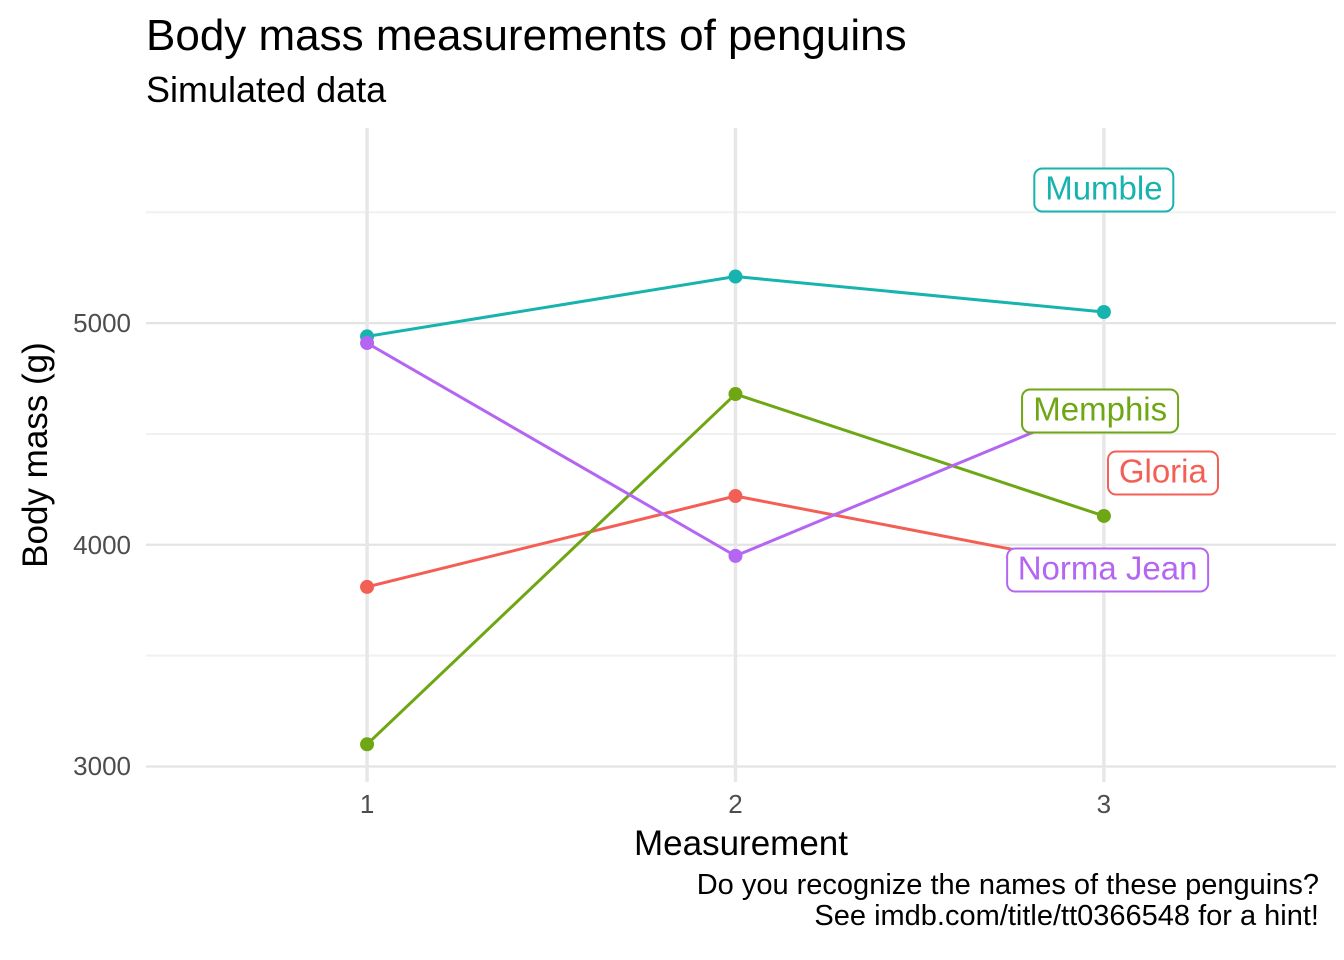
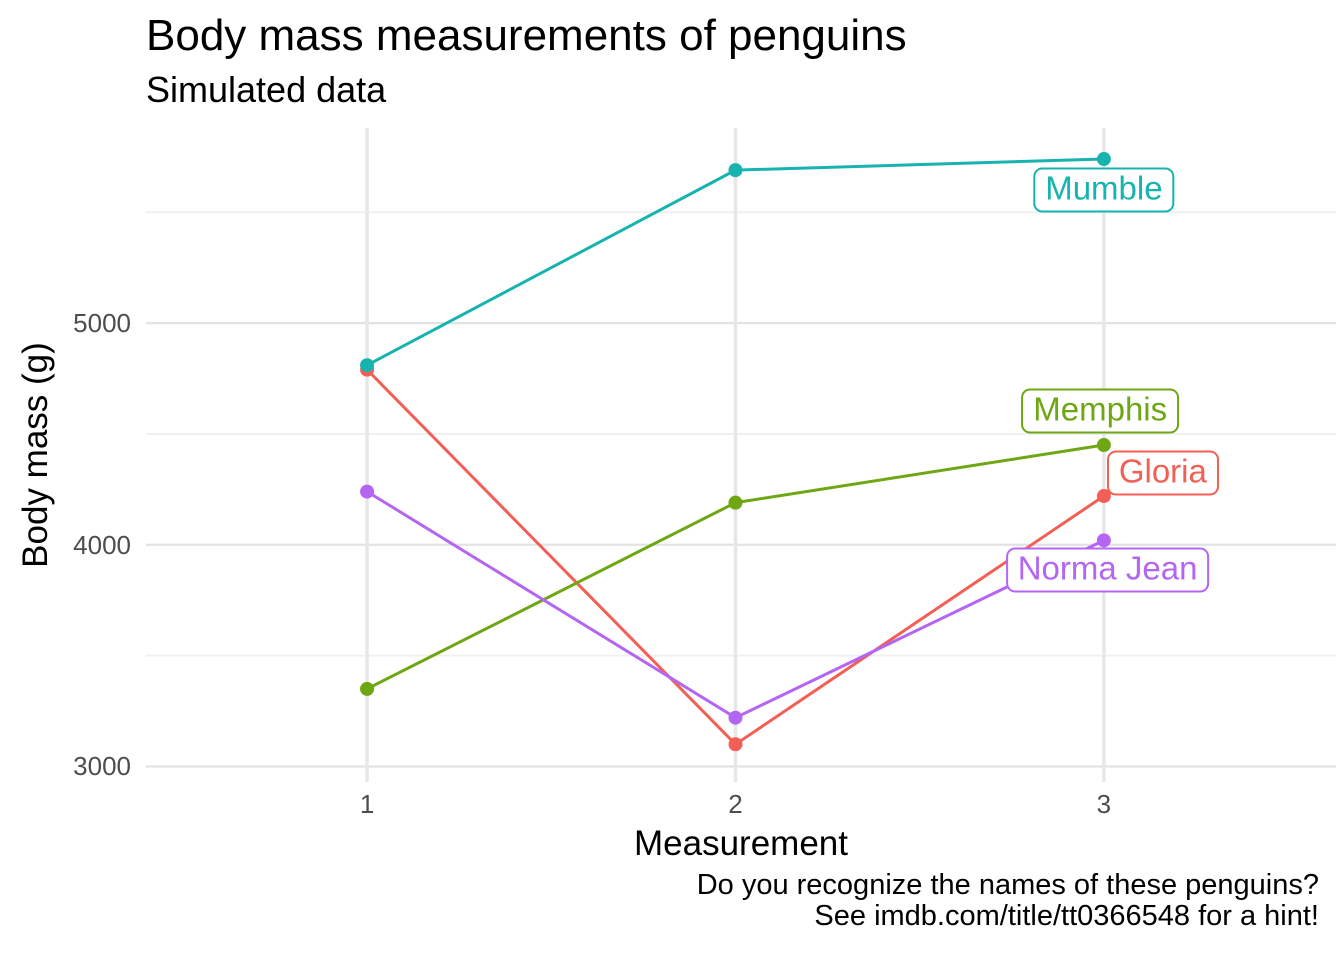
Gloria/1: 3810 -> 4790
Memphis/1: 3100 -> 3350
Mumble/1: 4940 -> 4810
Norma Jean/1: 4910 -> 4240
Gloria/2: 4220 -> 3100
Memphis/2: 4680 -> 4190
Mumble/2: 5210 -> 5690
Norma Jean/2: 3950 -> 3220
Gloria/3: 3900 -> 4220
Memphis/3: 4130 -> 4450
Mumble/3: 5050 -> 5740
Norma Jean/3: 4640 -> 4020
